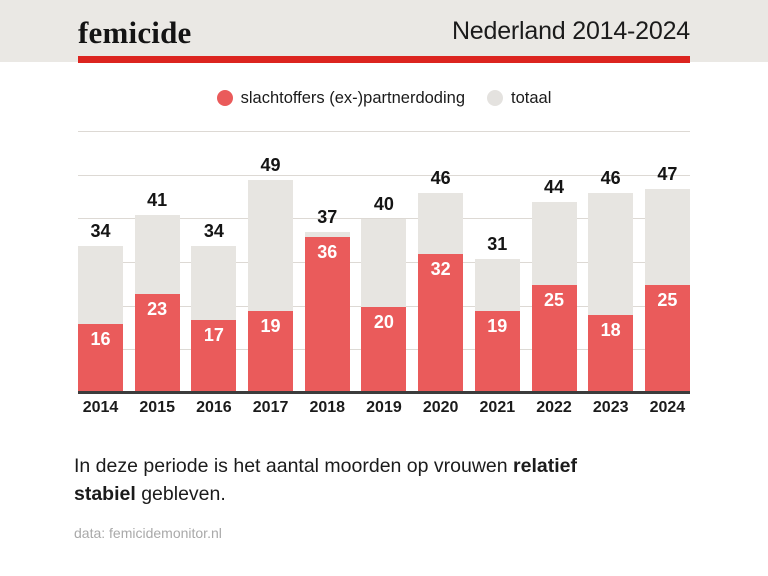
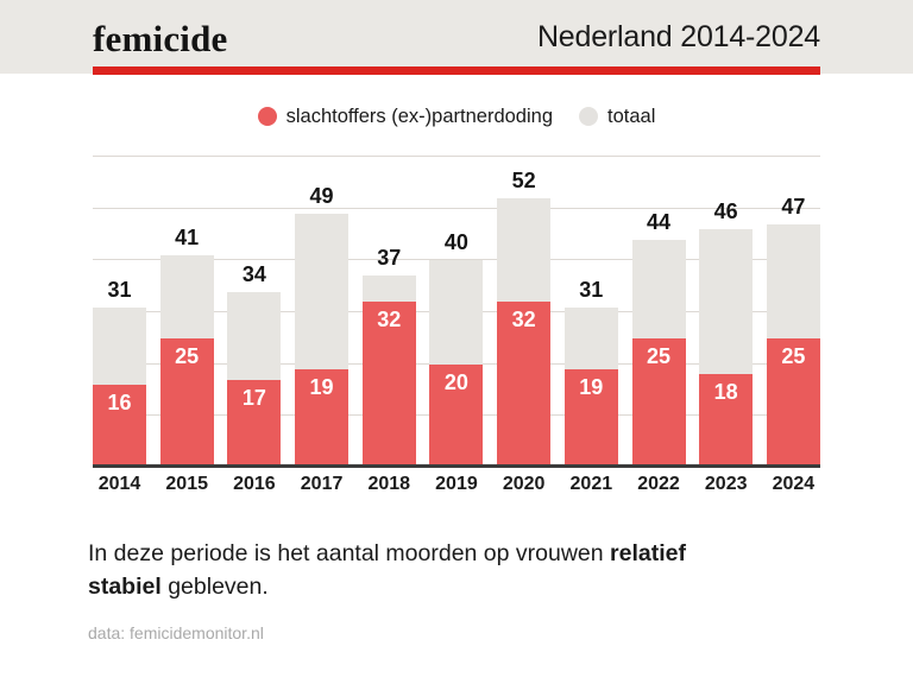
totaal/2014: 34 -> 31
slachtoffers (ex-)partnerdoding/2015: 23 -> 25
slachtoffers (ex-)partnerdoding/2018: 36 -> 32
totaal/2020: 46 -> 52
